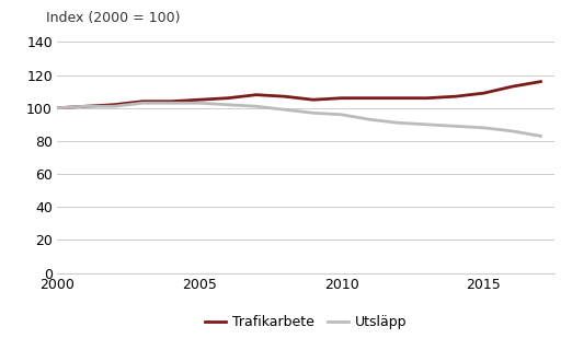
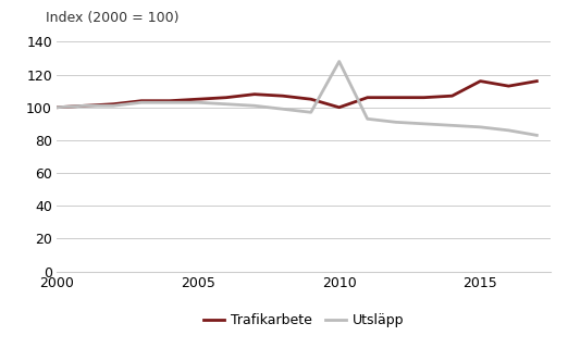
Trafikarbete/2010: 106 -> 100
Utsläpp/2010: 96 -> 128
Trafikarbete/2015: 109 -> 116
